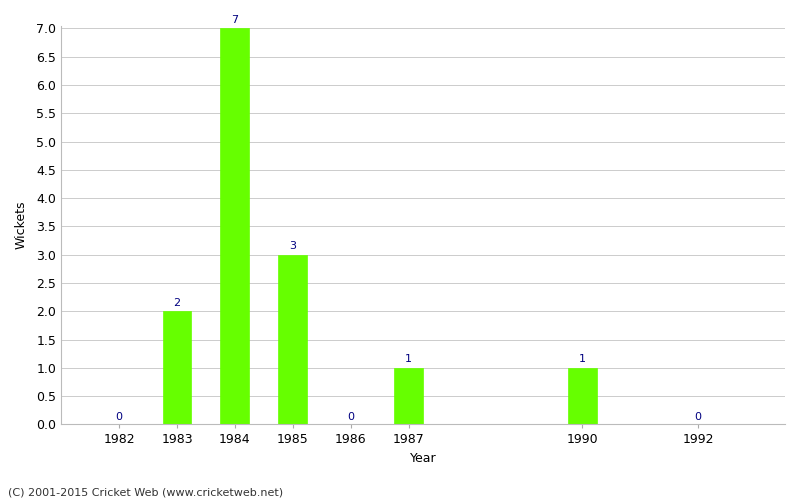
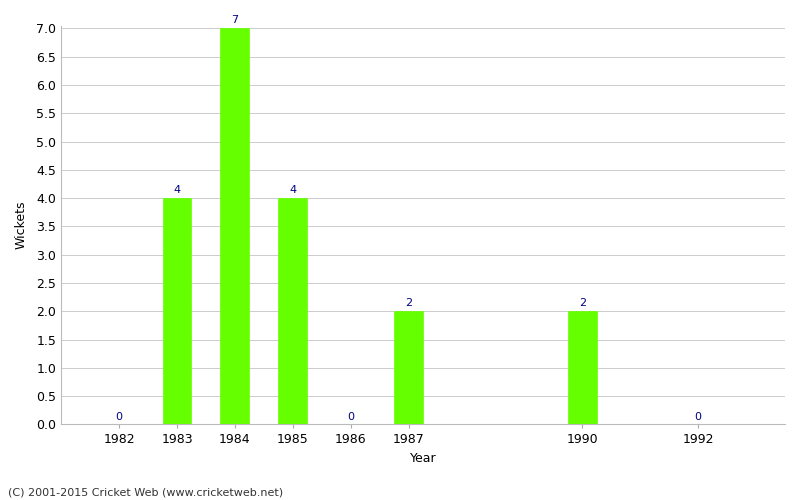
1983: 2 -> 4
1985: 3 -> 4
1987: 1 -> 2
1990: 1 -> 2
